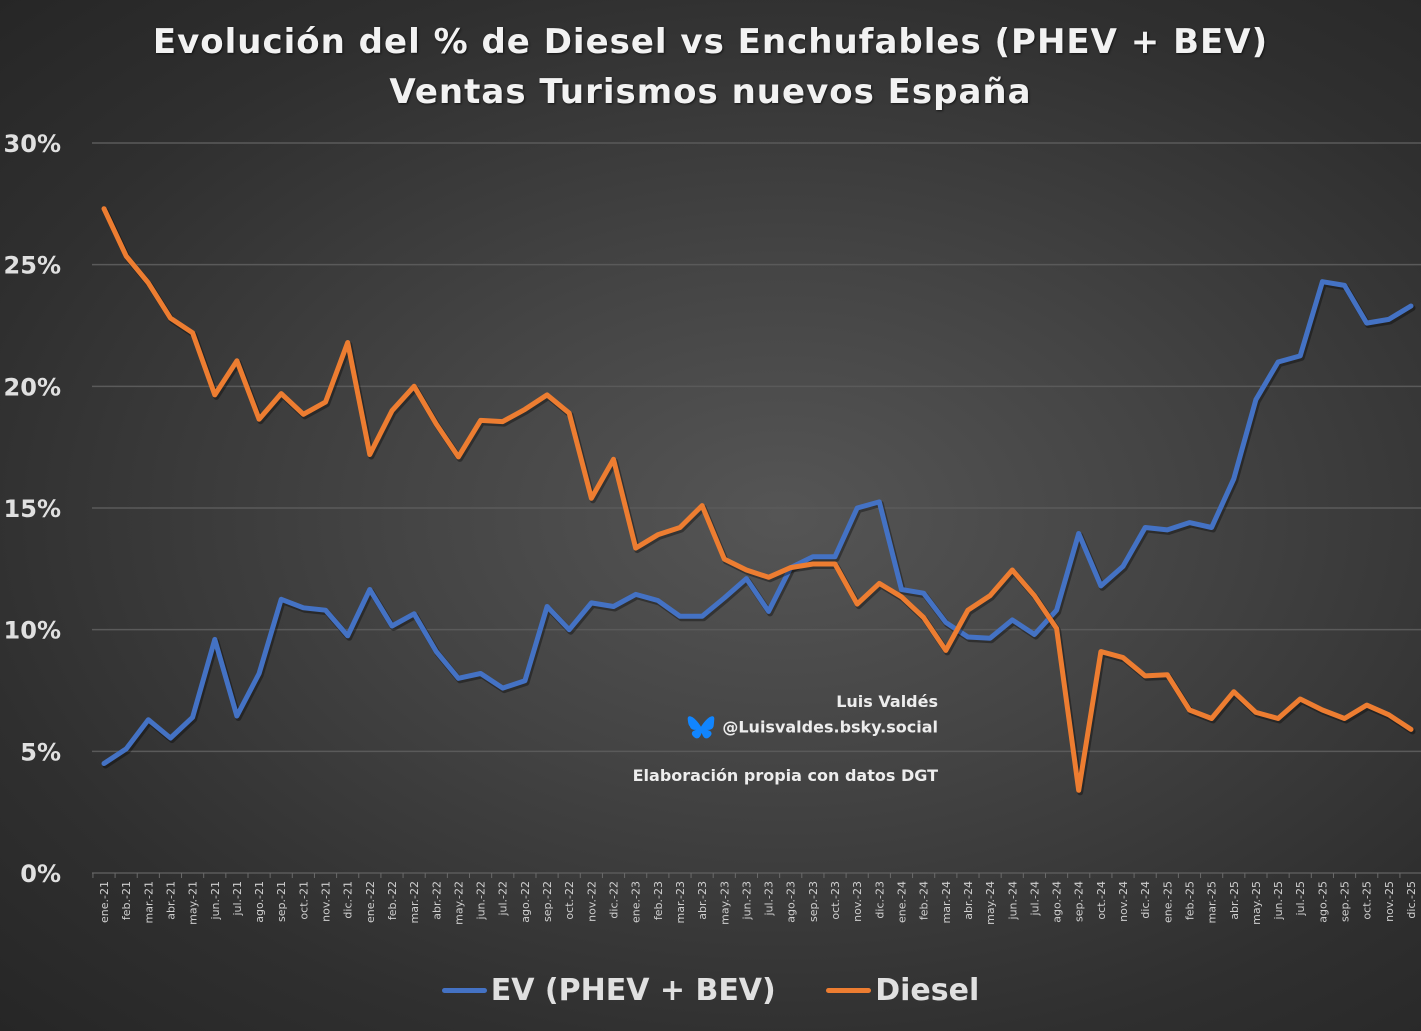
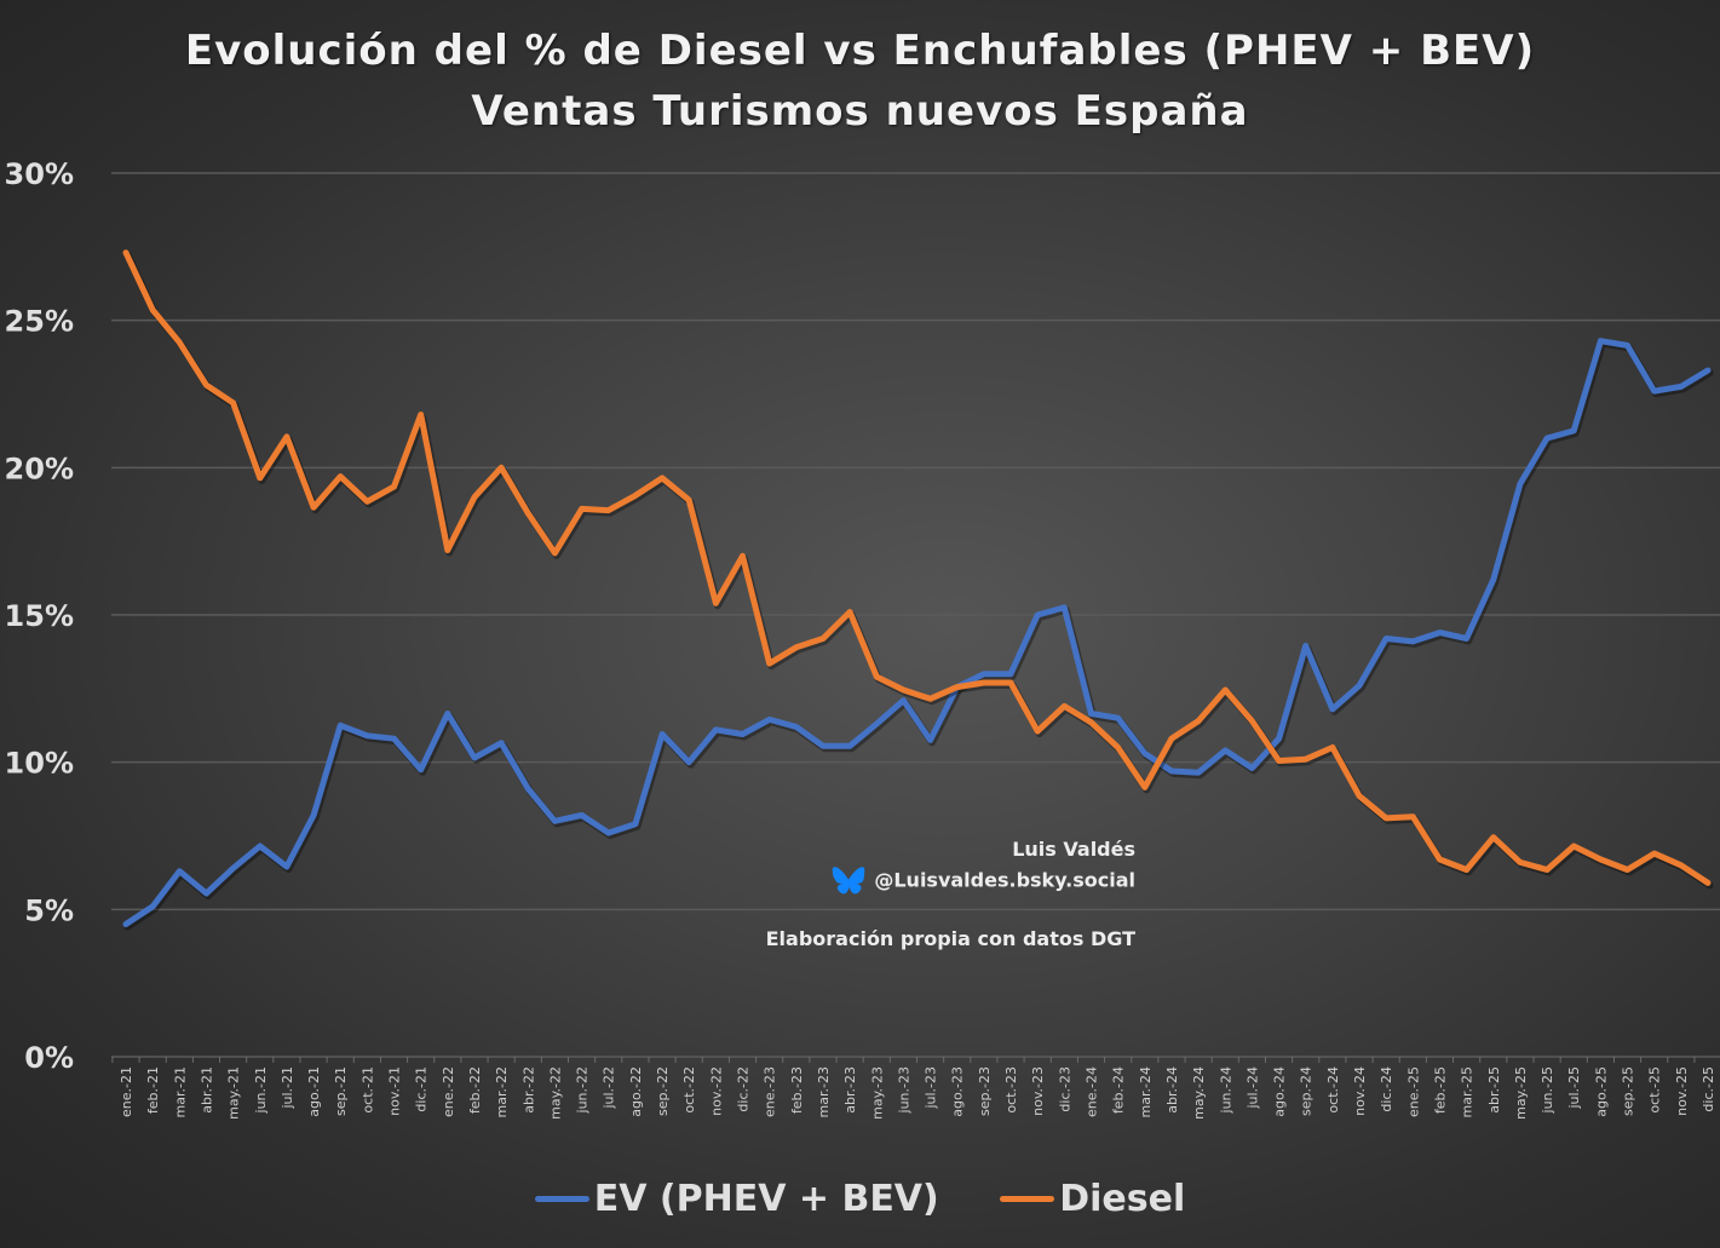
EV (PHEV + BEV)/jun.-21: 9.6% -> 7.2%
Diesel/sep.-24: 3.4% -> 10.1%
Diesel/oct.-24: 9.1% -> 10.5%
